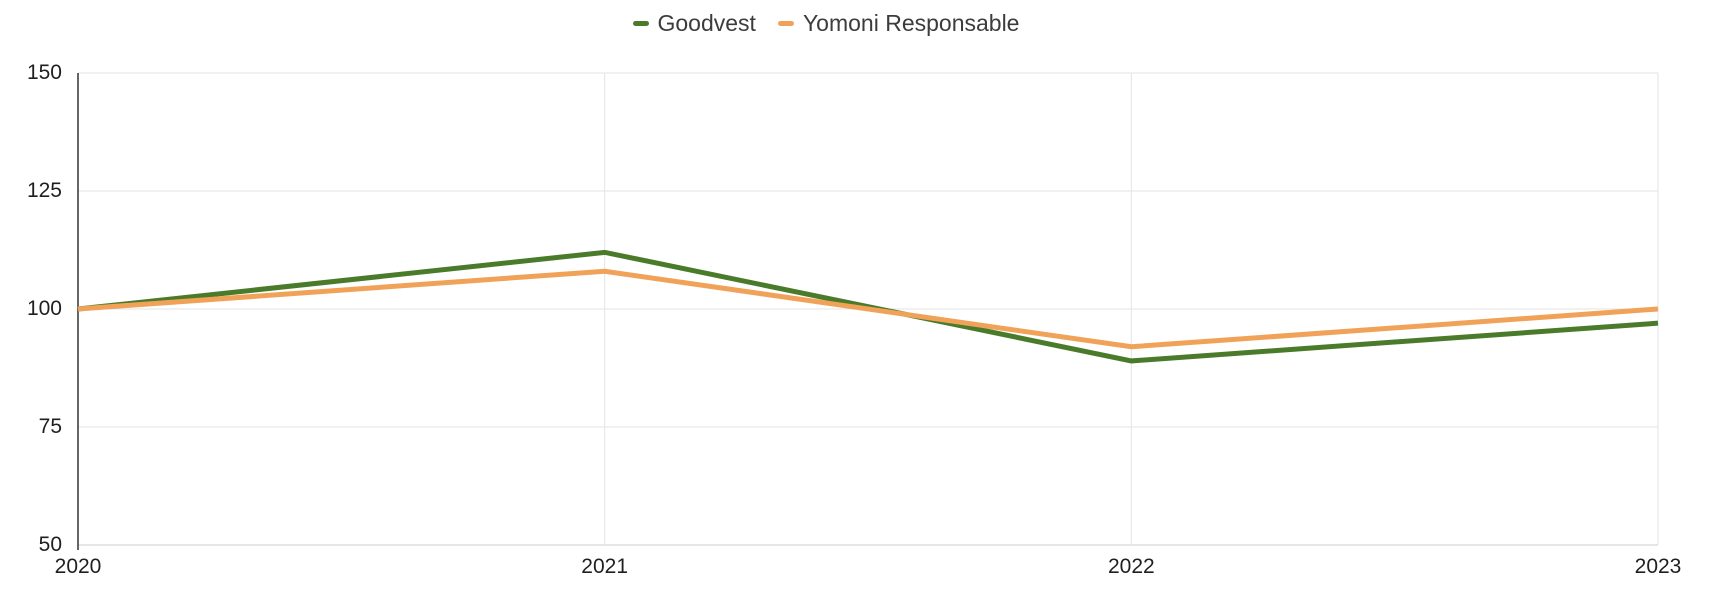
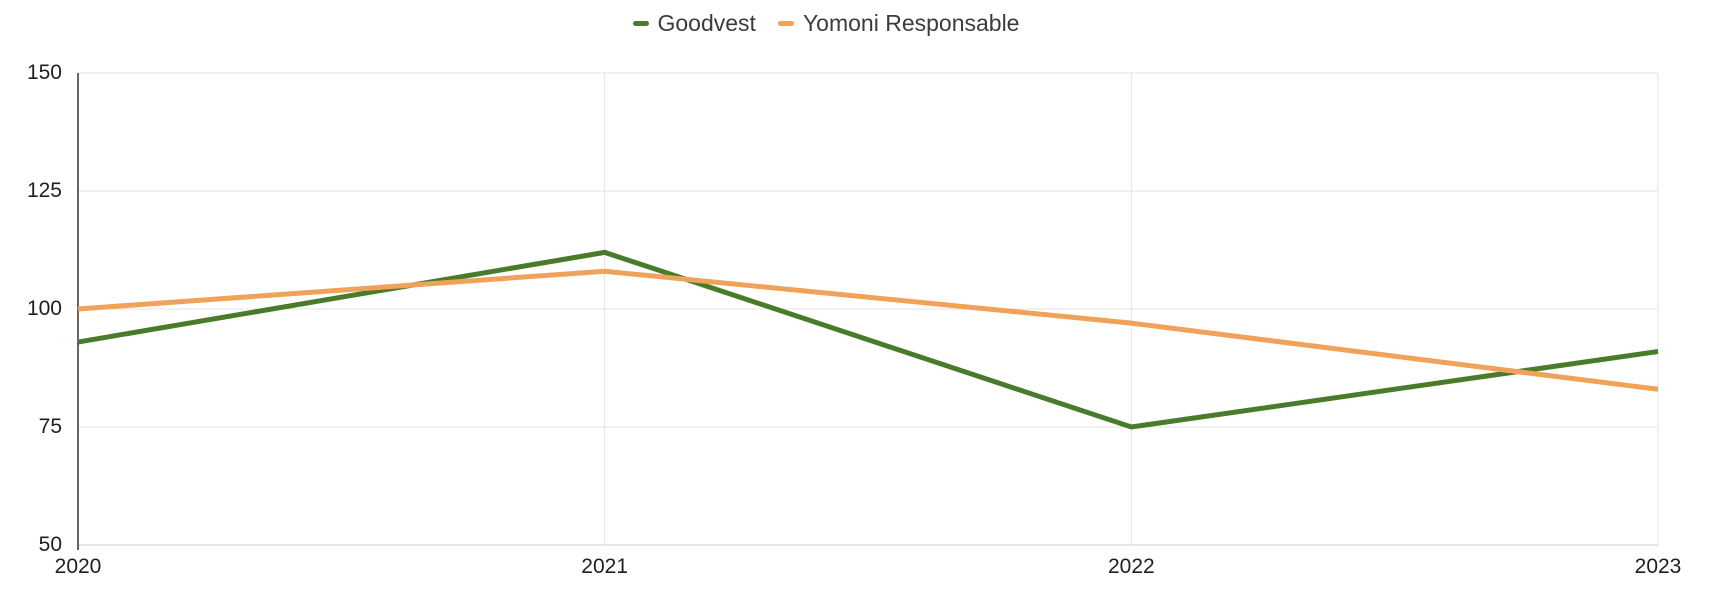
Goodvest/2020: 100 -> 93
Goodvest/2022: 89 -> 75
Yomoni Responsable/2022: 92 -> 97
Goodvest/2023: 97 -> 91
Yomoni Responsable/2023: 100 -> 83
